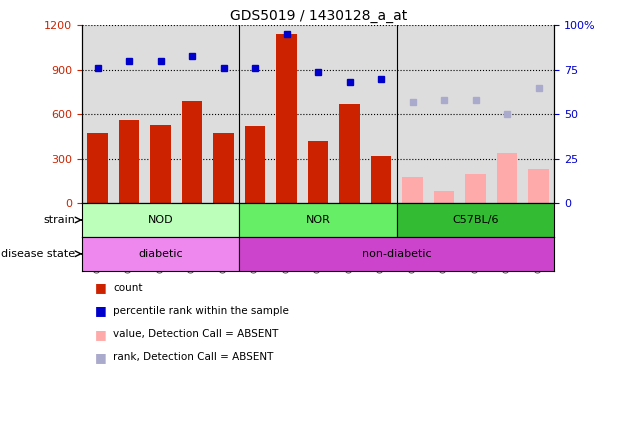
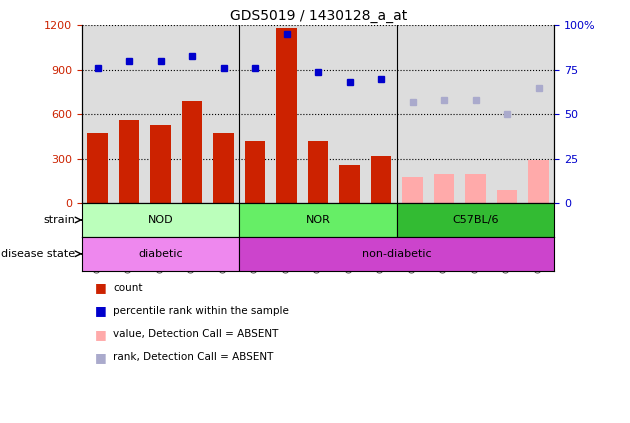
GSM1133099: 520 -> 420
GSM1133100: 1140 -> 1180
GSM1133102: 670 -> 260
GSM1133105: 80 -> 200
GSM1133107: 340 -> 90
GSM1133108: 230 -> 290
